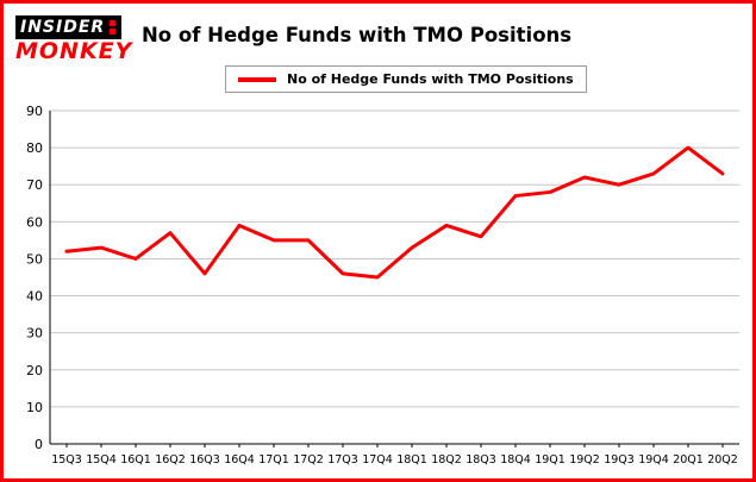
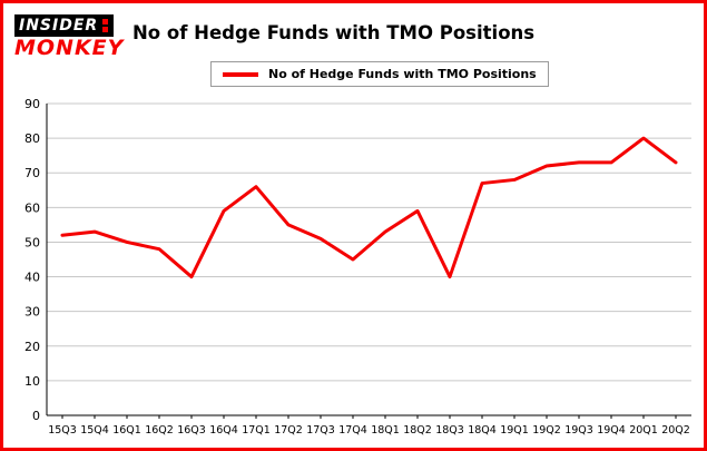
16Q2: 57 -> 48
16Q3: 46 -> 40
17Q1: 55 -> 66
17Q3: 46 -> 51
18Q3: 56 -> 40
19Q3: 70 -> 73
